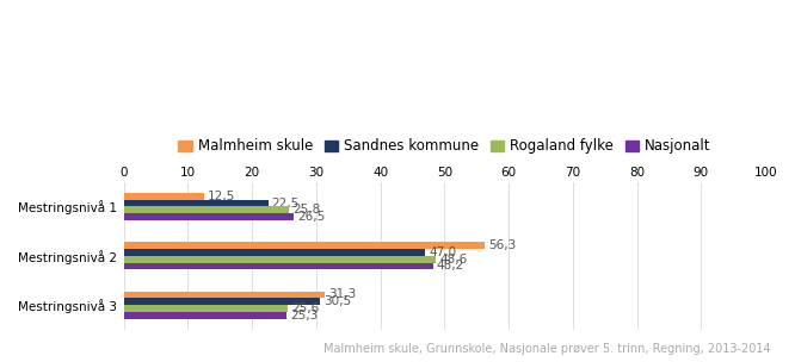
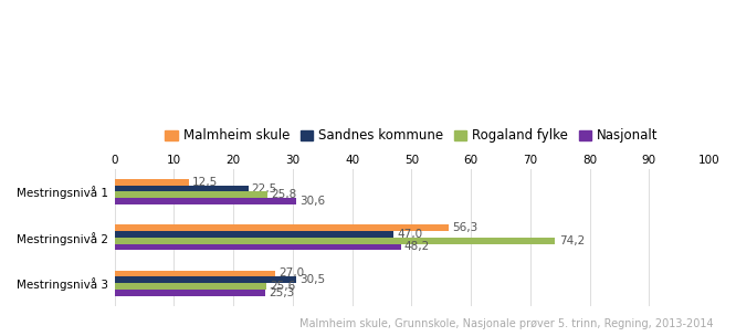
Nasjonalt/Mestringsnivå 1: 26.5 -> 30.6
Rogaland fylke/Mestringsnivå 2: 48.6 -> 74.2
Malmheim skule/Mestringsnivå 3: 31.3 -> 27.0
